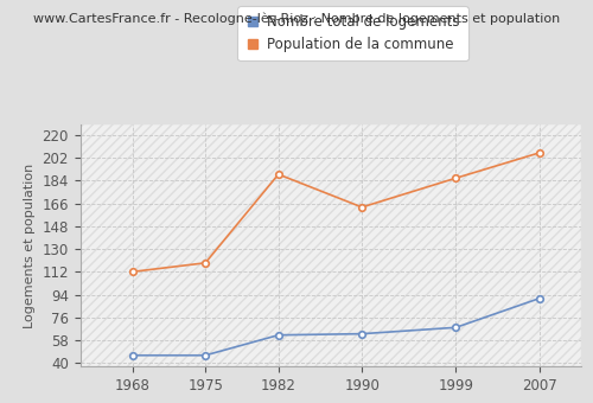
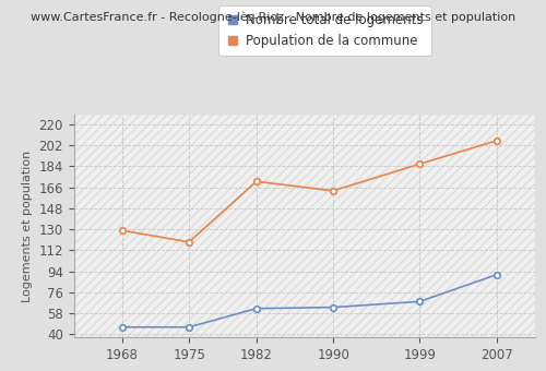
Population de la commune/1968: 112 -> 129
Population de la commune/1982: 189 -> 171
